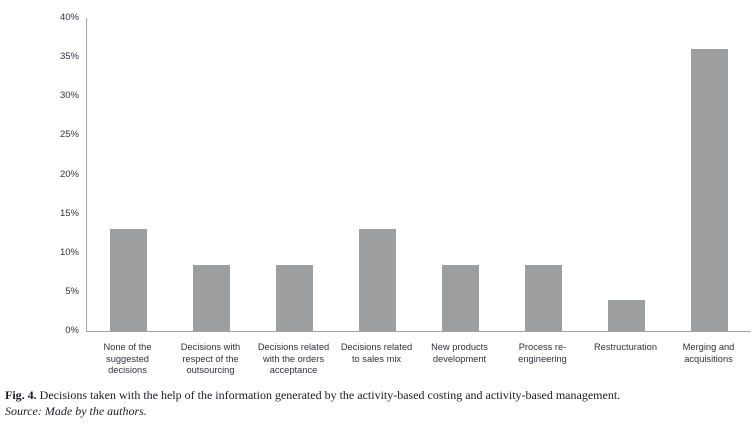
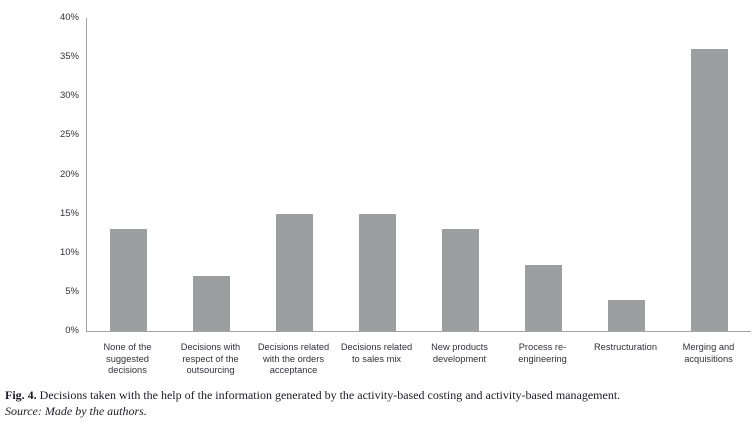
Decisions with respect of the outsourcing: 8% -> 7%
Decisions related with the orders acceptance: 8% -> 15%
Decisions related to sales mix: 13% -> 15%
New products development: 8% -> 13%
